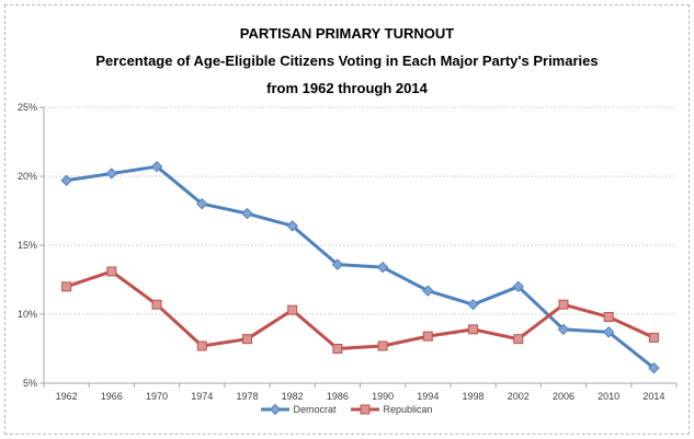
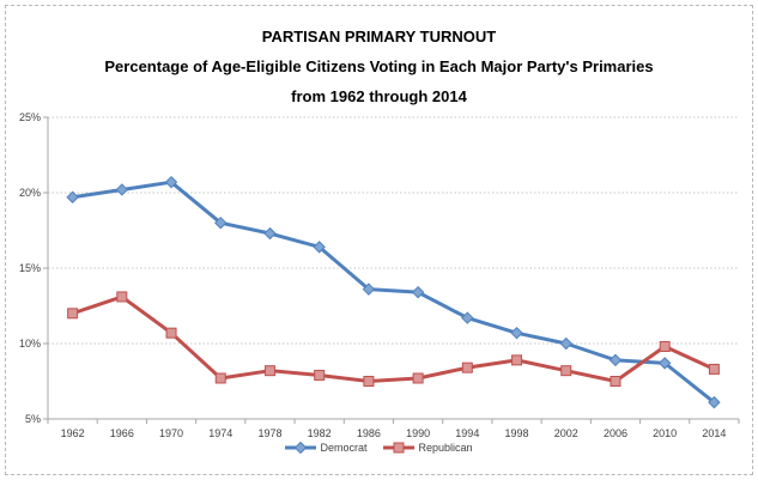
Republican/1982: 10.3% -> 7.9%
Democrat/2002: 12.0% -> 10.0%
Republican/2006: 10.7% -> 7.5%
